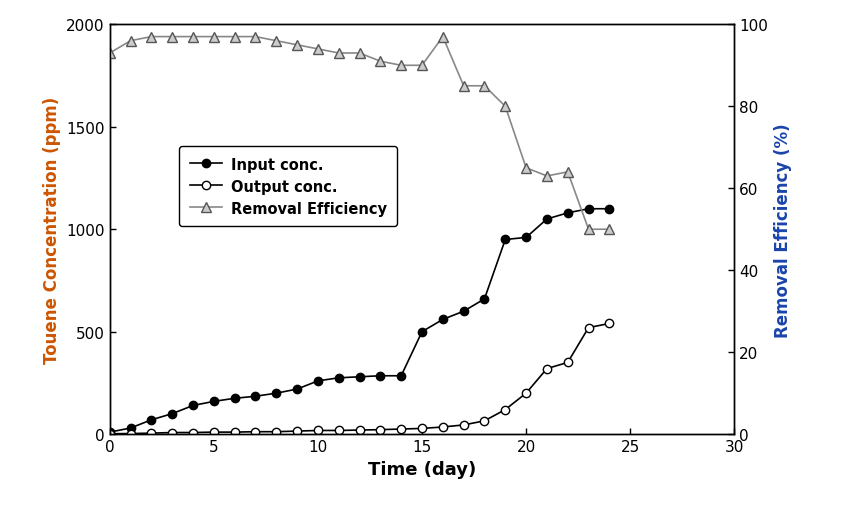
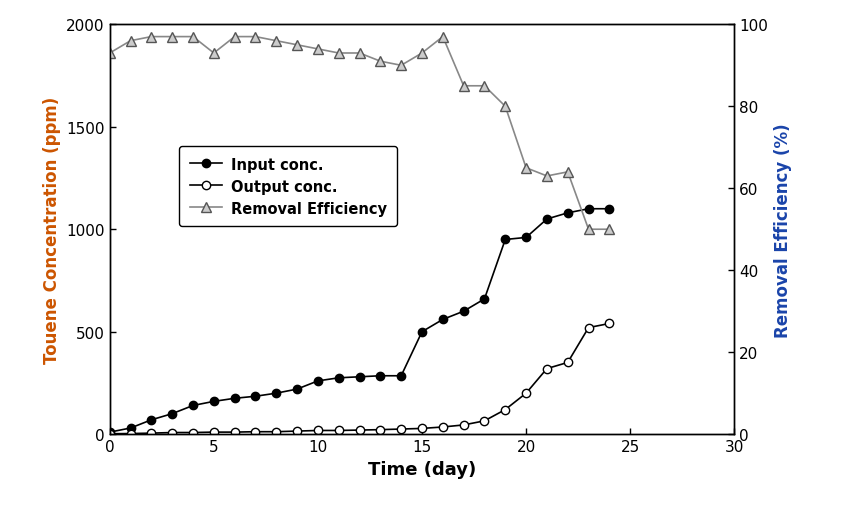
Removal Efficiency/5: 97 -> 93
Removal Efficiency/15: 90 -> 93
